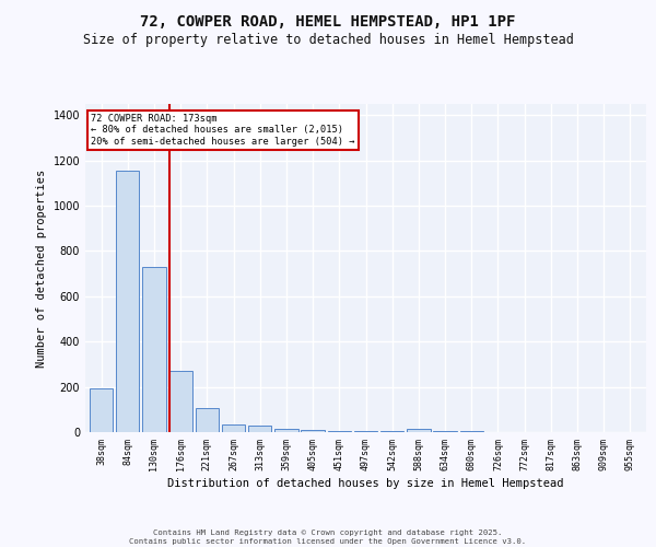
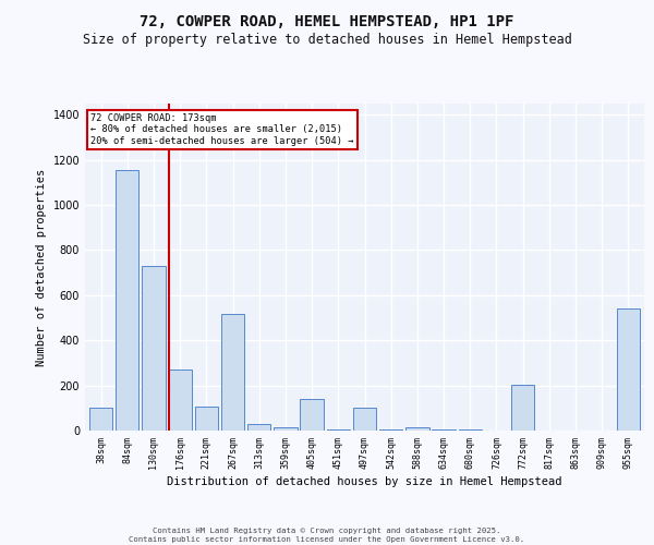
38sqm: 195 -> 100
267sqm: 35 -> 515
405sqm: 10 -> 140
497sqm: 5 -> 100
772sqm: 2 -> 205
955sqm: 1 -> 540
